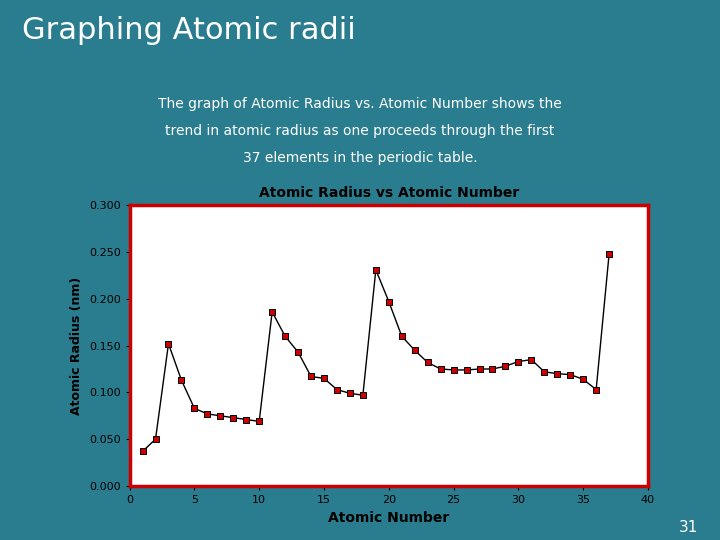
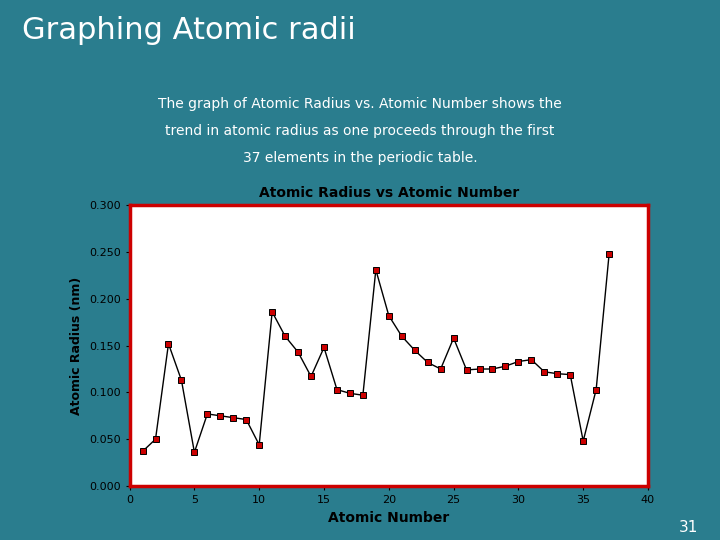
5: 0.083 -> 0.036
10: 0.069 -> 0.044
15: 0.115 -> 0.148
20: 0.197 -> 0.182
25: 0.124 -> 0.158
35: 0.114 -> 0.048
